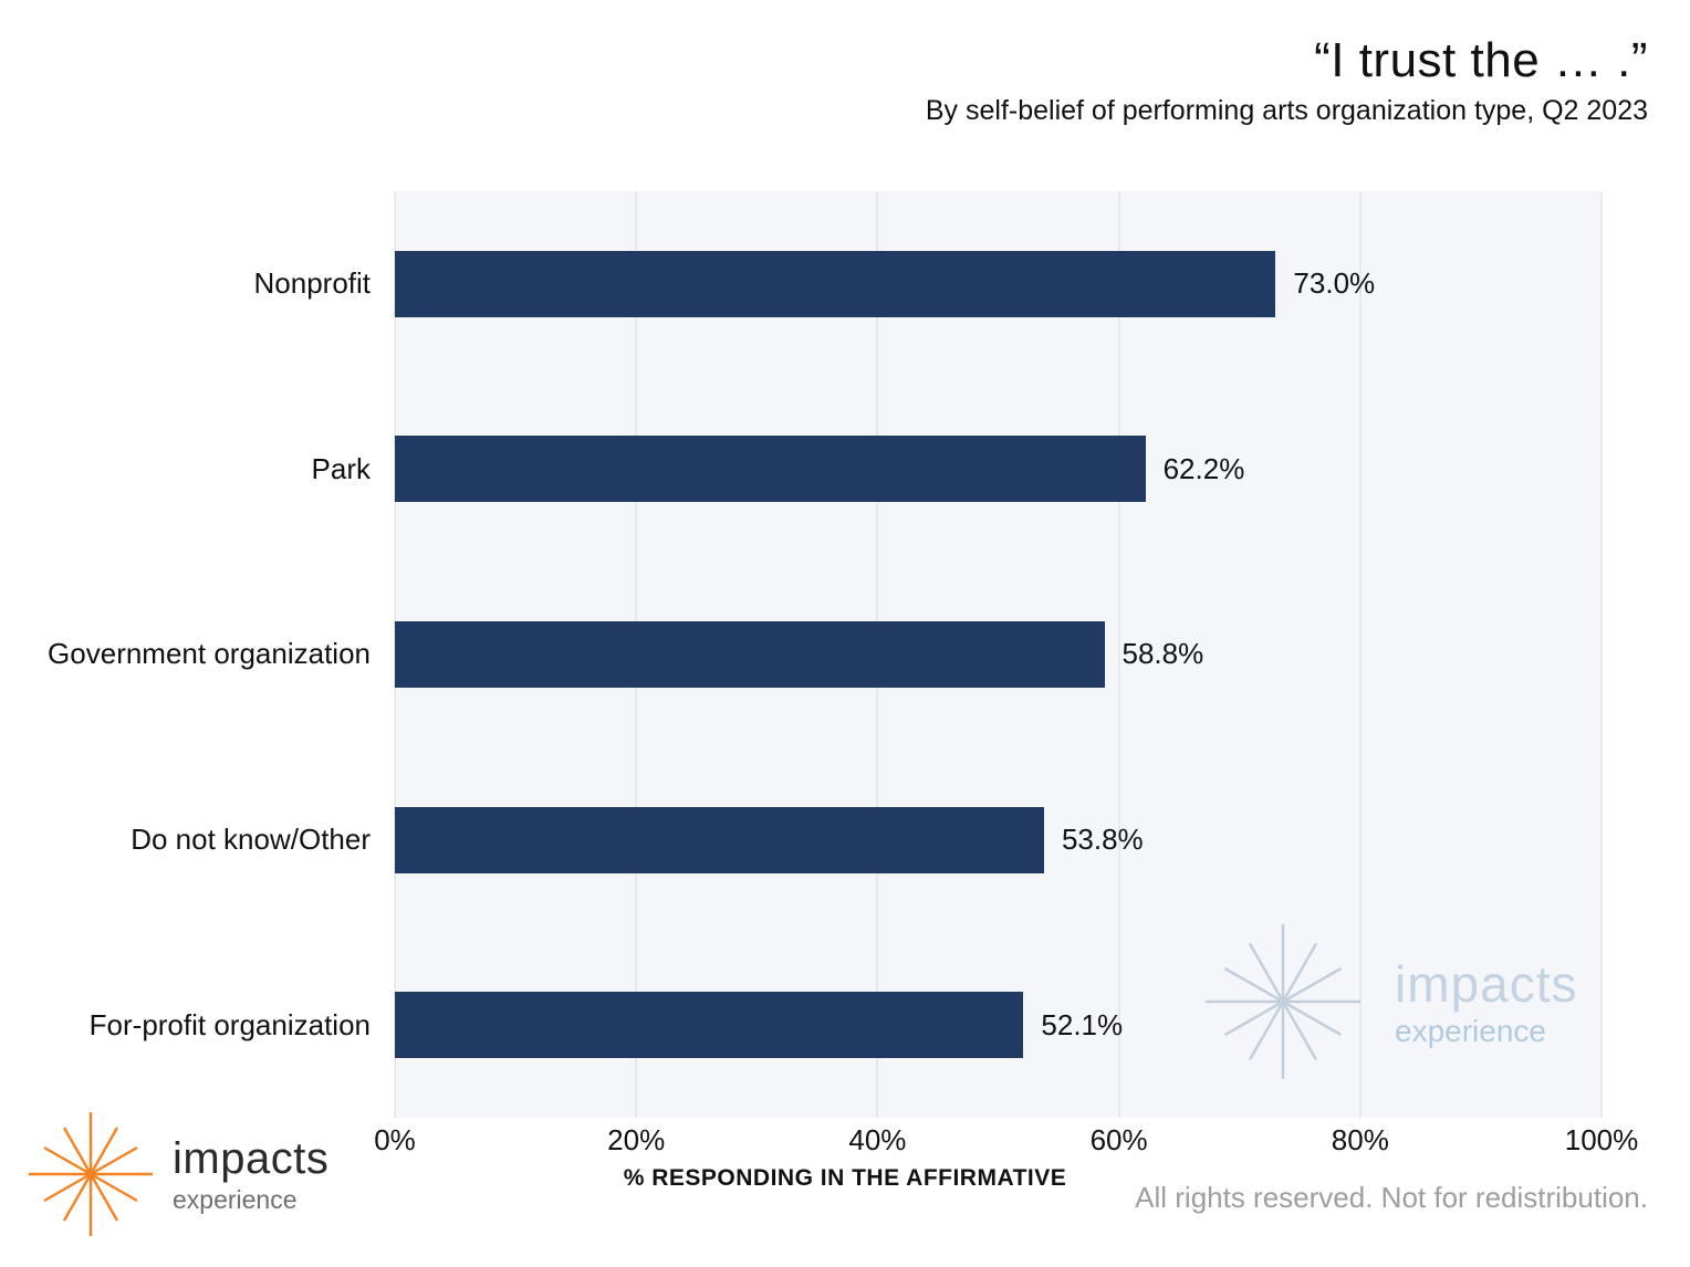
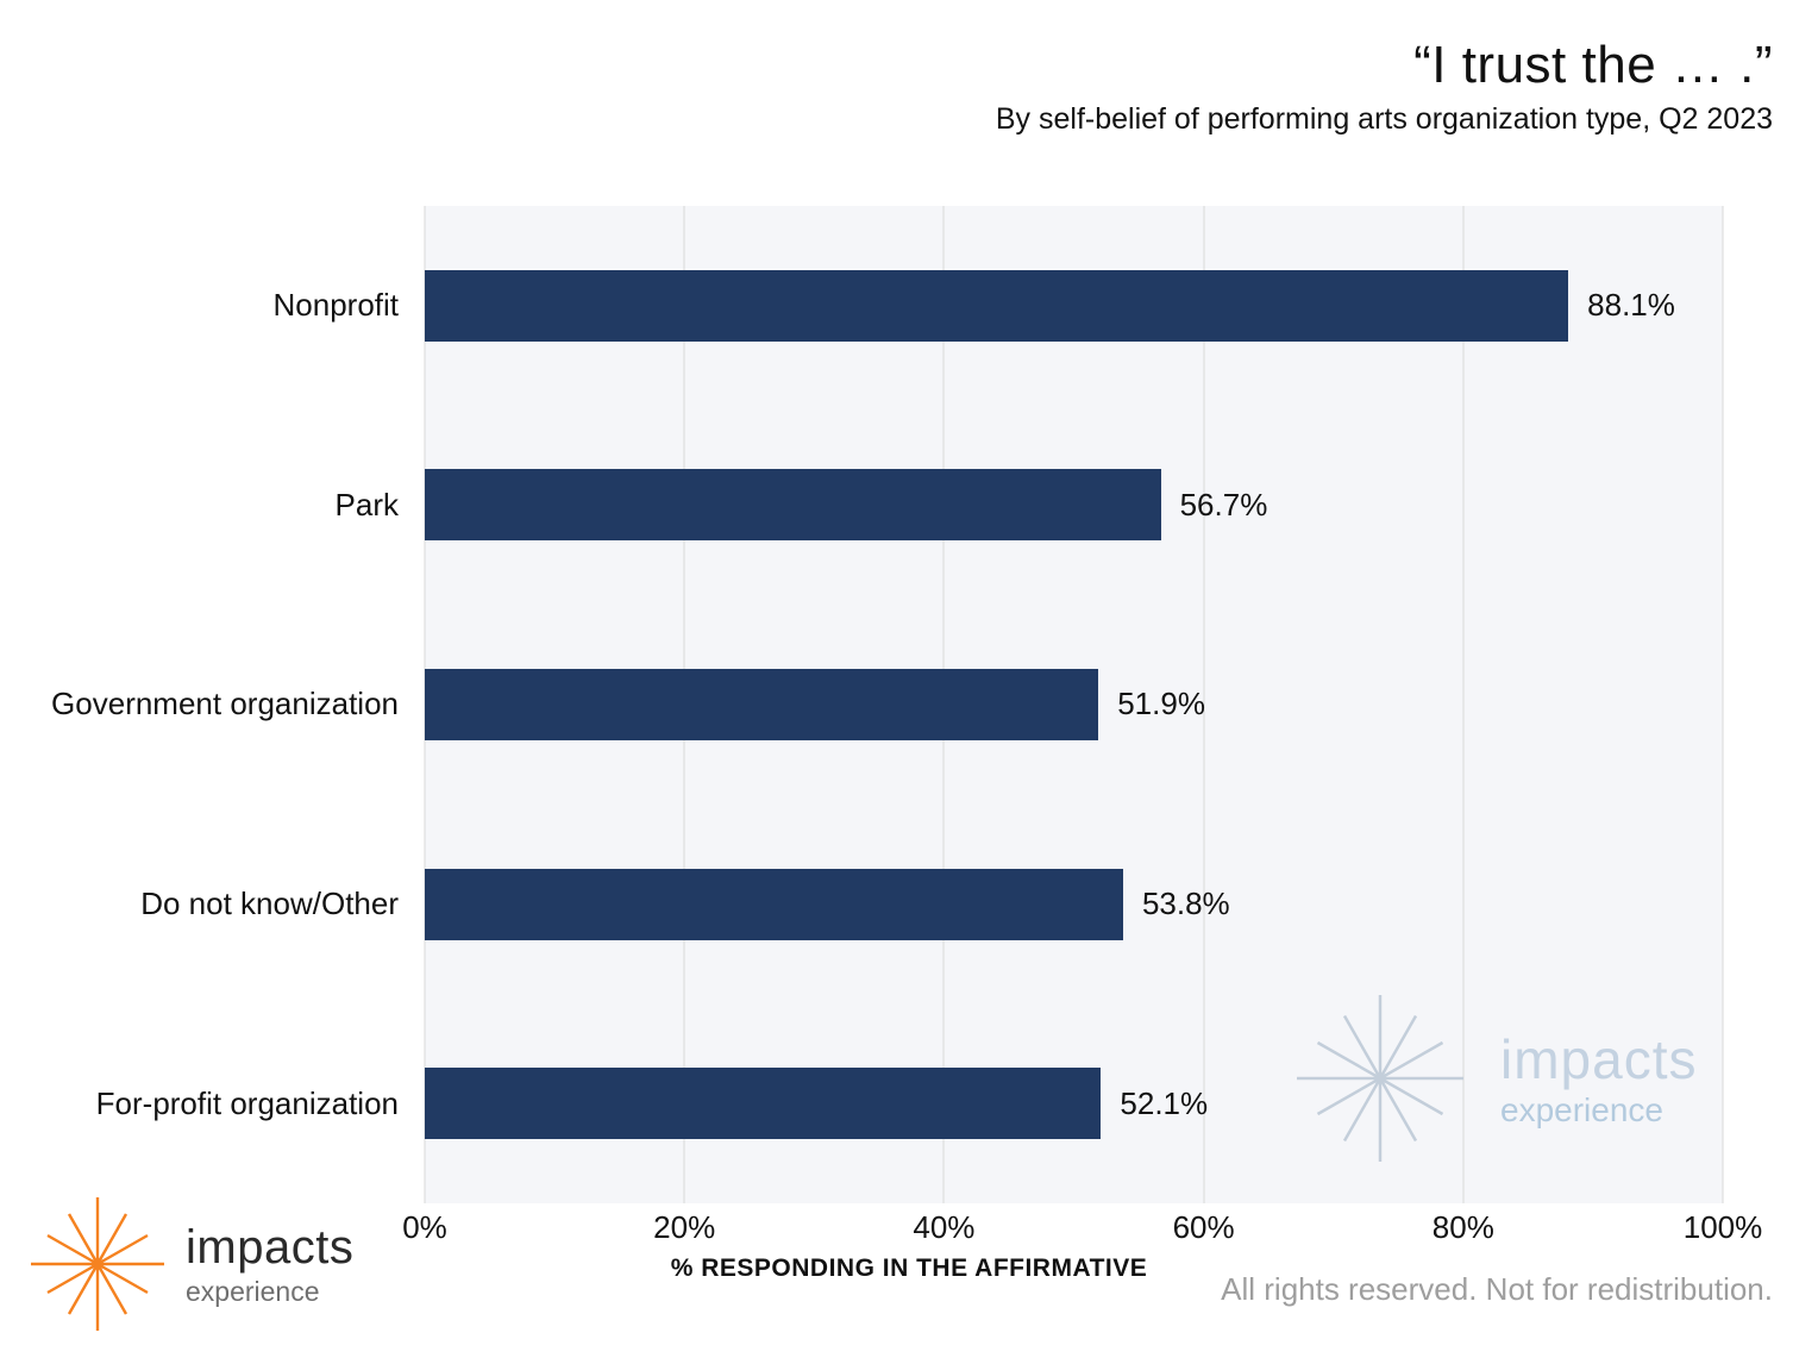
Nonprofit: 73.0% -> 88.1%
Park: 62.2% -> 56.7%
Government organization: 58.8% -> 51.9%
